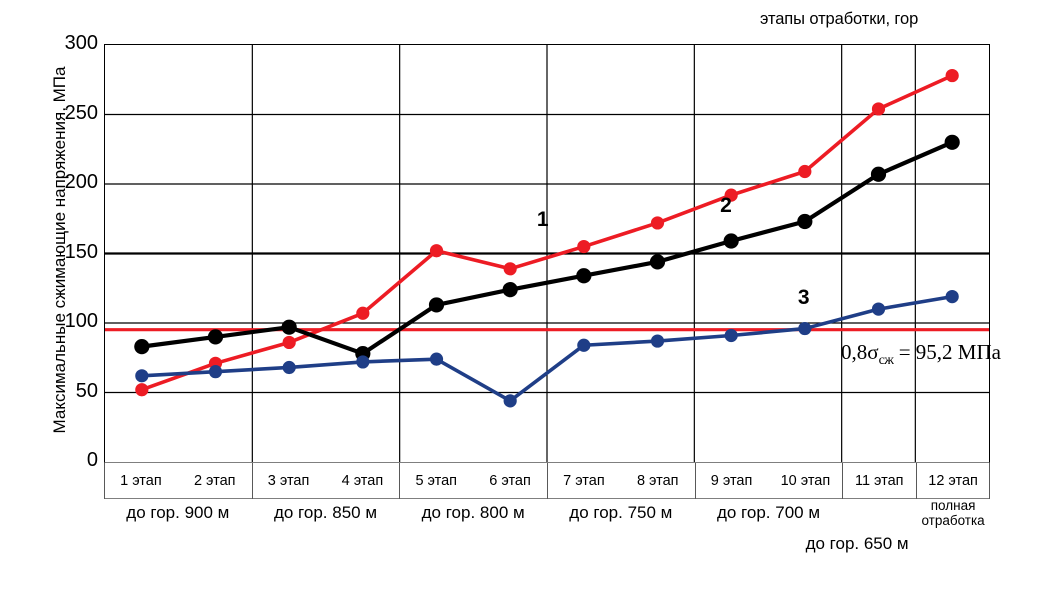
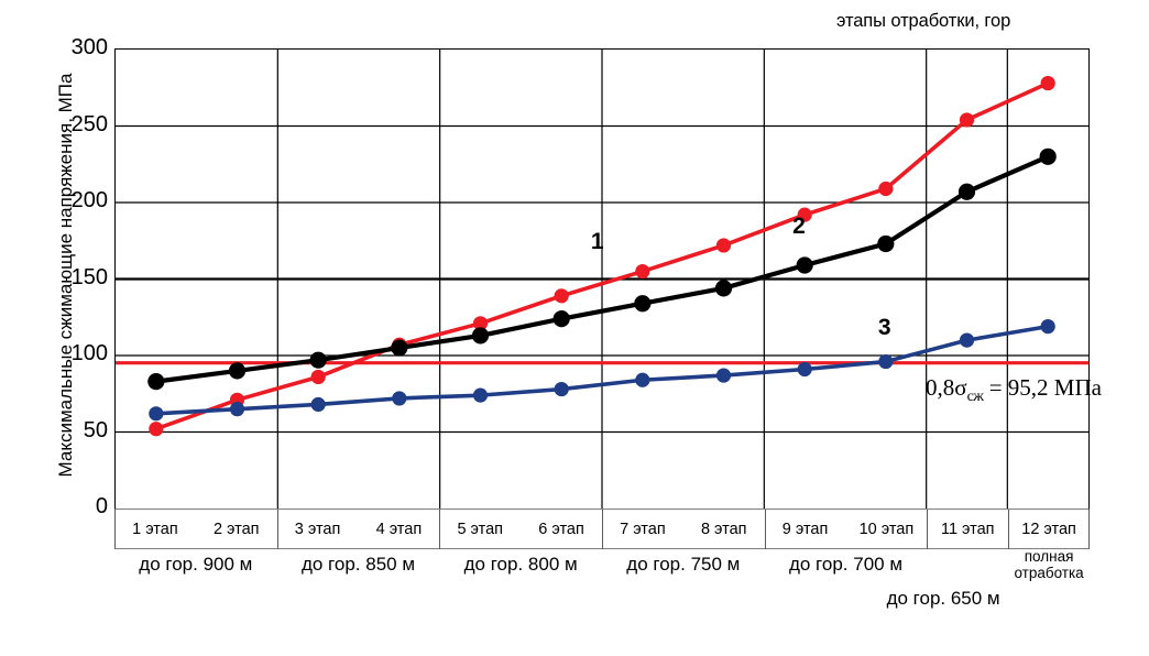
2/4 этап: 78 -> 105
1/5 этап: 152 -> 121
3/6 этап: 44 -> 78
